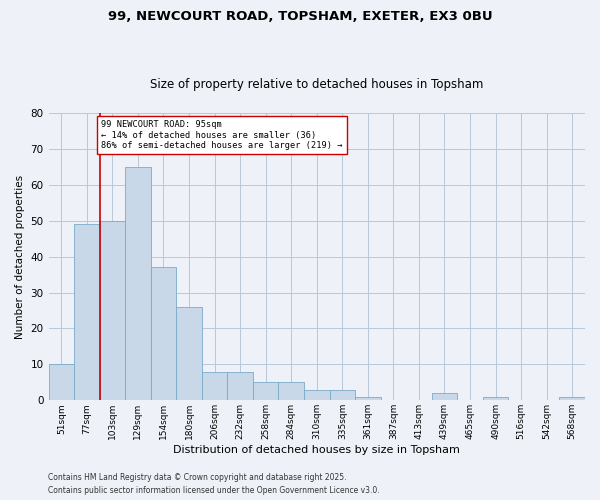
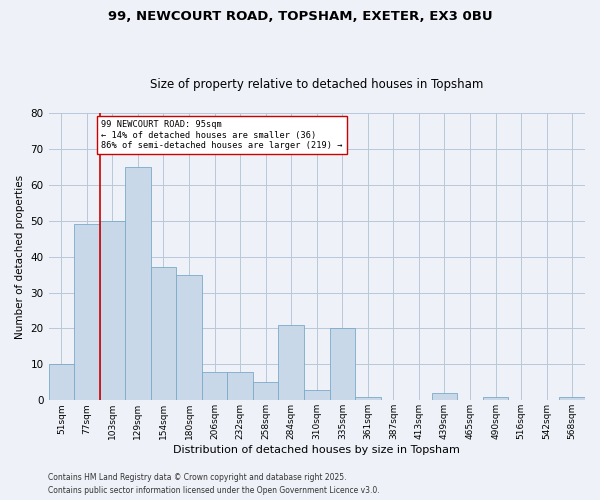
180sqm: 26 -> 35
284sqm: 5 -> 21
335sqm: 3 -> 20
